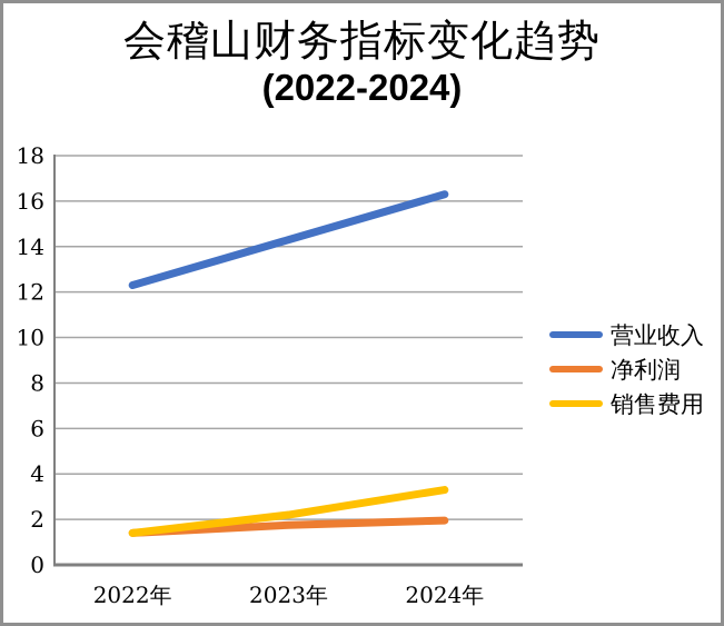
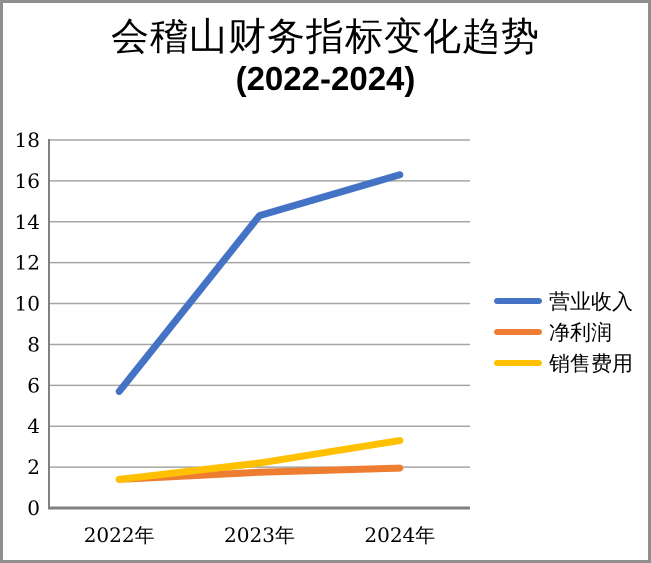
营业收入/2022年: 12.3 -> 5.7
